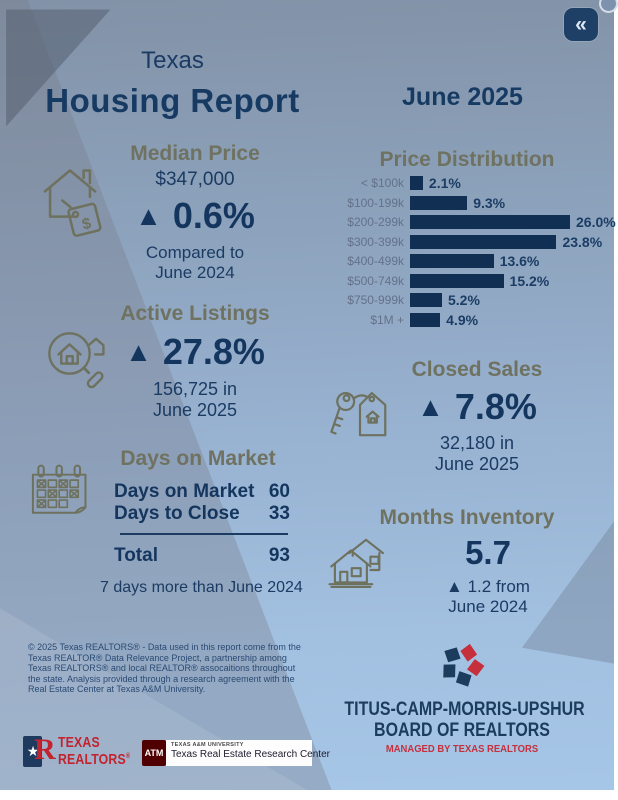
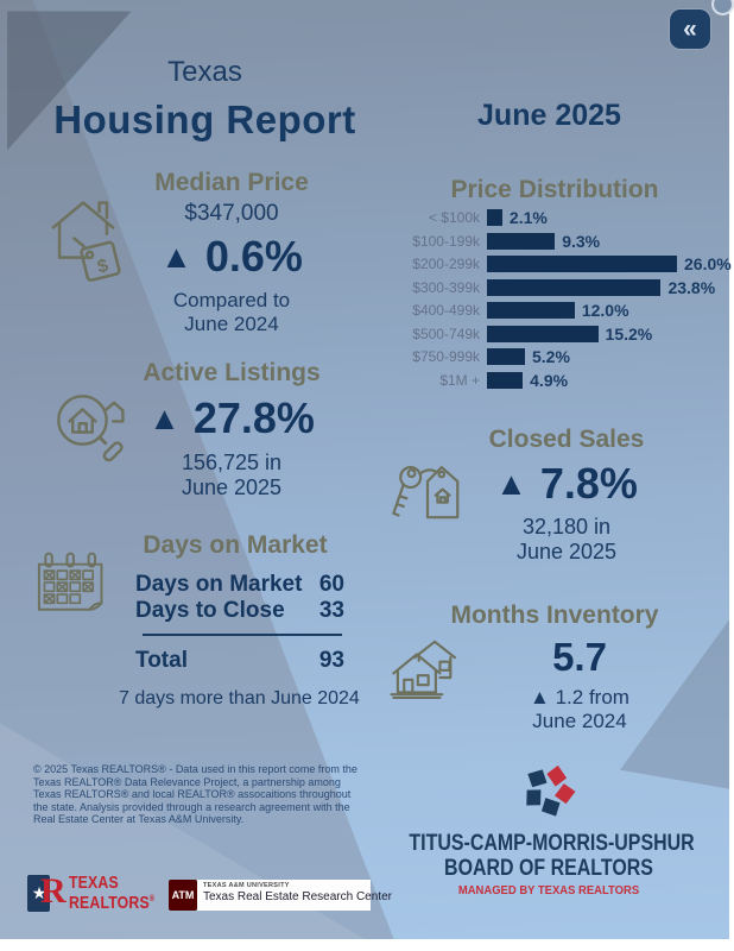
$400-499k: 13.6% -> 12.0%
